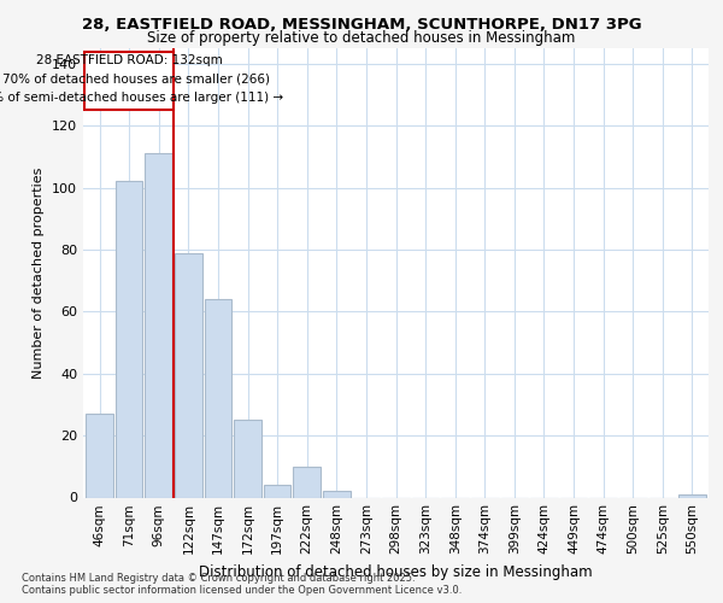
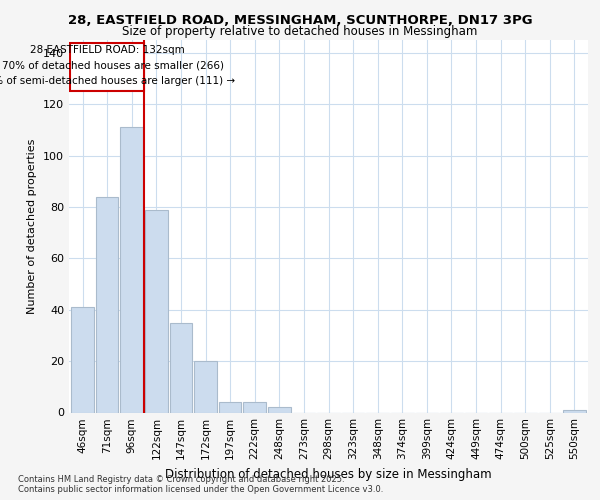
46sqm: 27 -> 41
71sqm: 102 -> 84
147sqm: 64 -> 35
172sqm: 25 -> 20
222sqm: 10 -> 4
